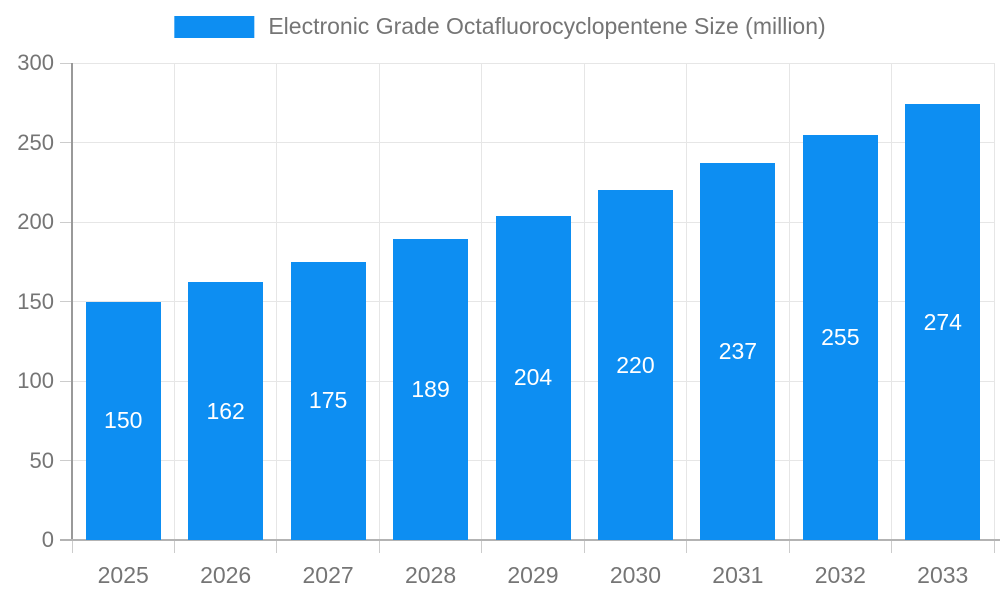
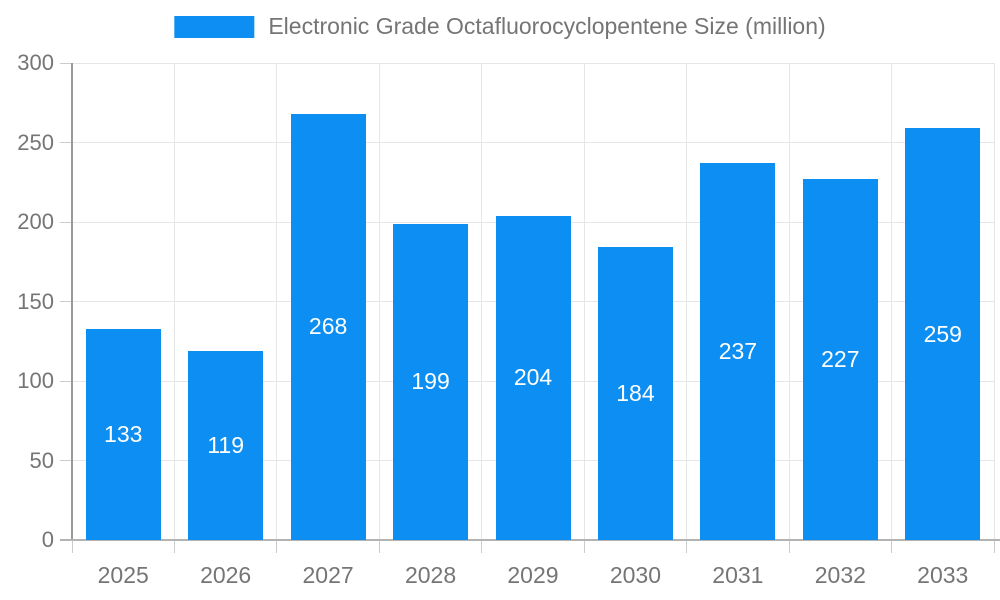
2025: 150 -> 133
2026: 162 -> 119
2027: 175 -> 268
2028: 189 -> 199
2030: 220 -> 184
2032: 255 -> 227
2033: 274 -> 259
